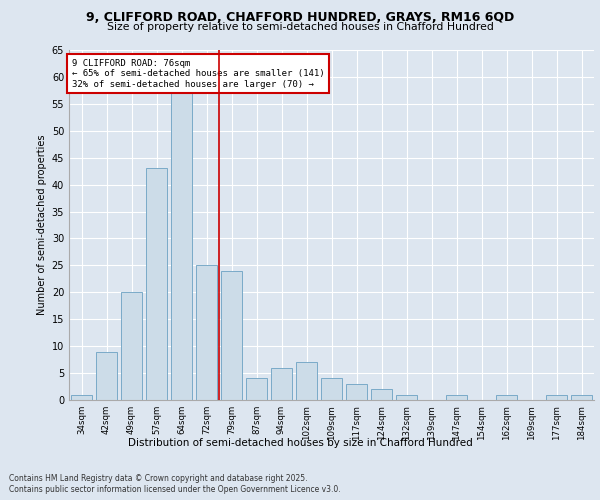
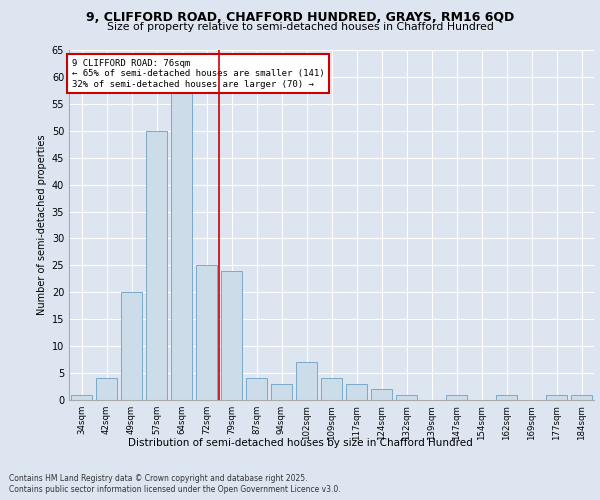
42sqm: 9 -> 4
57sqm: 43 -> 50
94sqm: 6 -> 3
